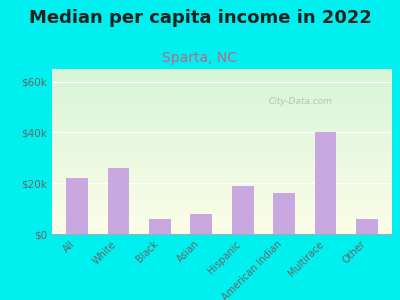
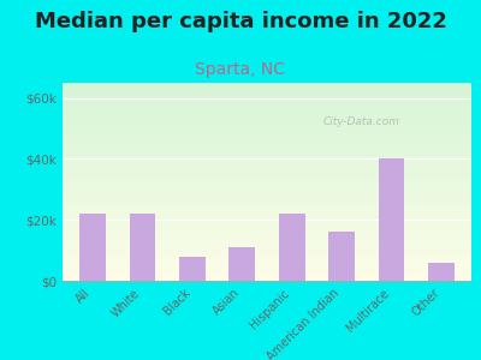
White: $26k -> $22k
Black: $6k -> $8k
Asian: $8k -> $11k
Hispanic: $19k -> $22k
